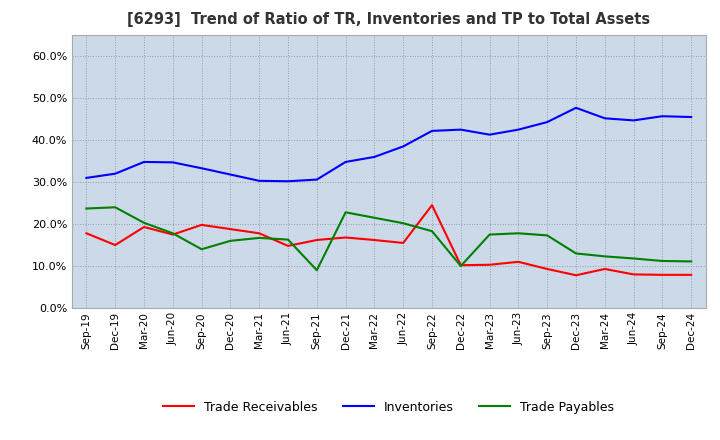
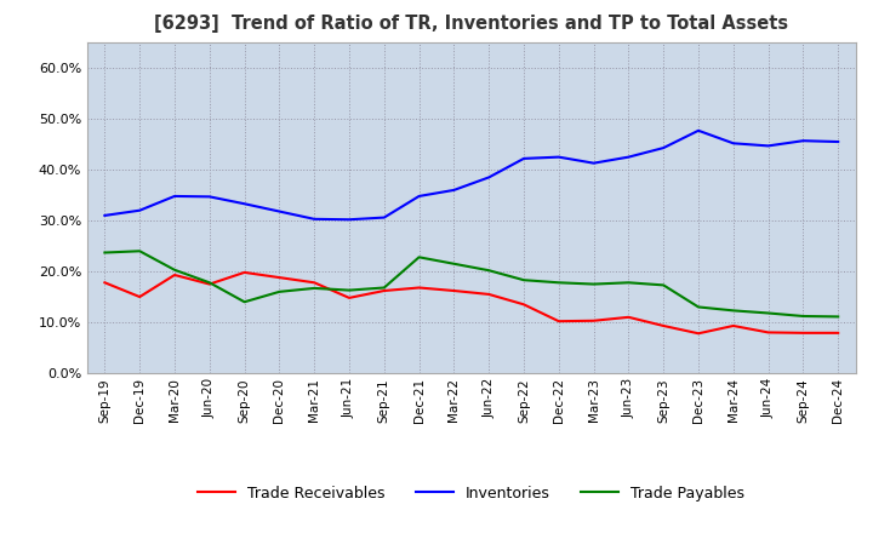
Trade Payables/Sep-21: 9.0% -> 16.8%
Trade Receivables/Sep-22: 24.5% -> 13.5%
Trade Payables/Dec-22: 10.0% -> 17.8%
